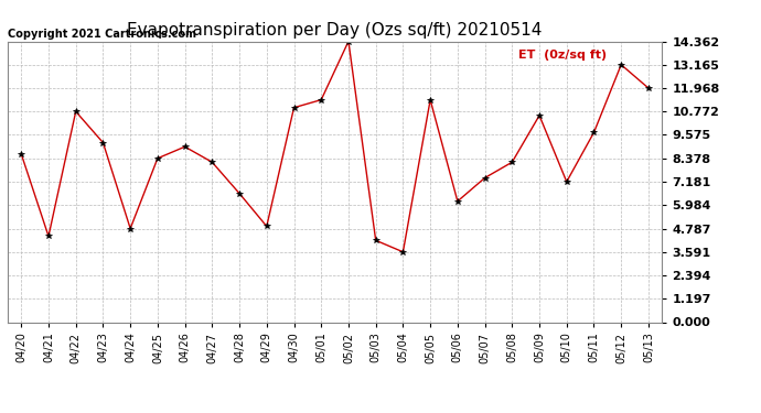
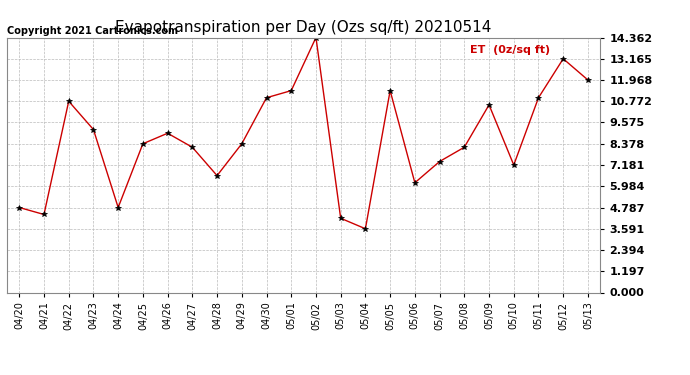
04/20: 8.6 -> 4.8
04/29: 4.9 -> 8.4
05/11: 9.7 -> 11.0
